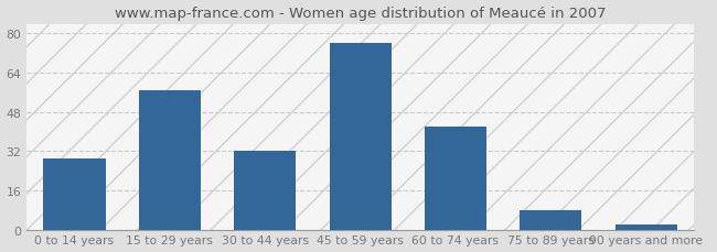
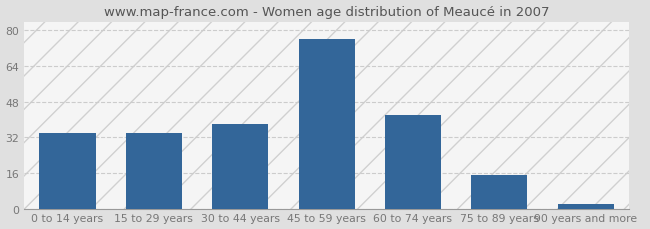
0 to 14 years: 29 -> 34
15 to 29 years: 57 -> 34
30 to 44 years: 32 -> 38
75 to 89 years: 8 -> 15
